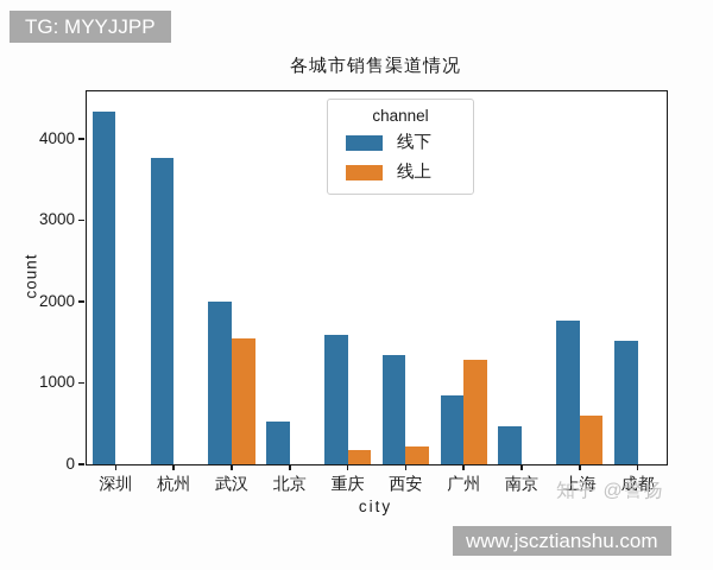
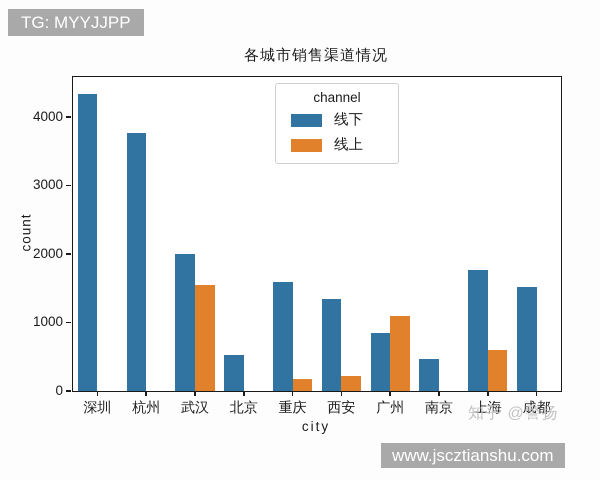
线上/广州: 1300 -> 1100
